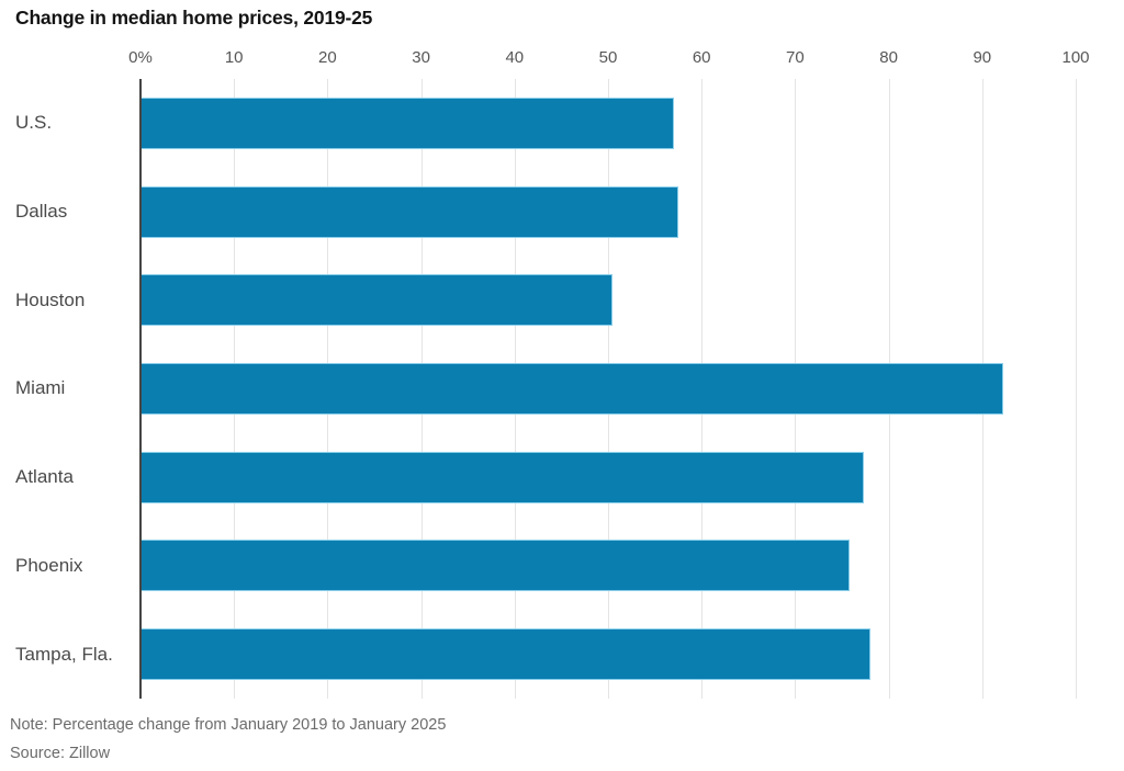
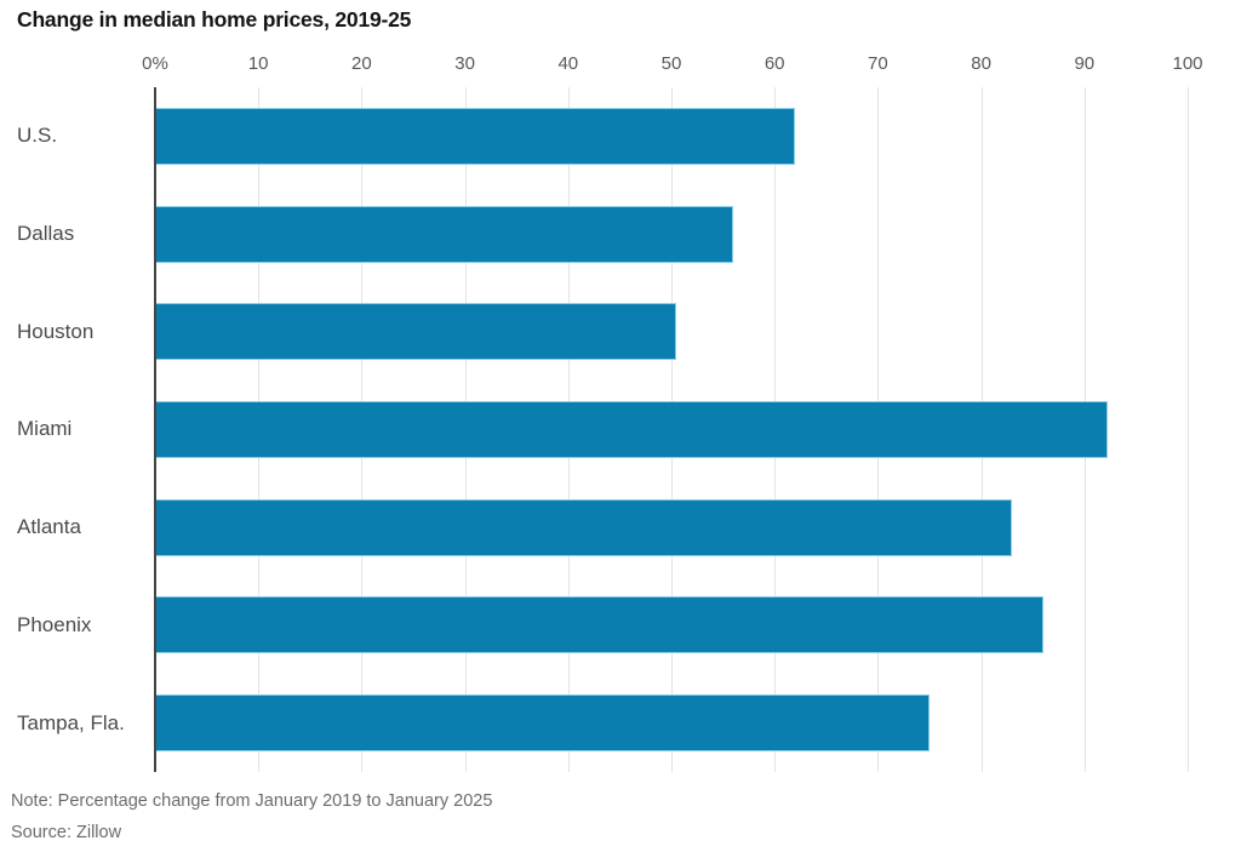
U.S.: 57 -> 62
Dallas: 58 -> 56
Atlanta: 77 -> 83
Phoenix: 76 -> 86
Tampa, Fla.: 78 -> 75
